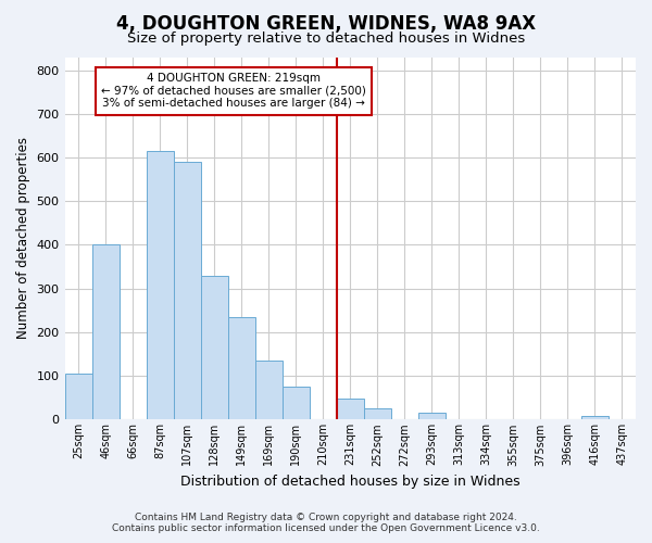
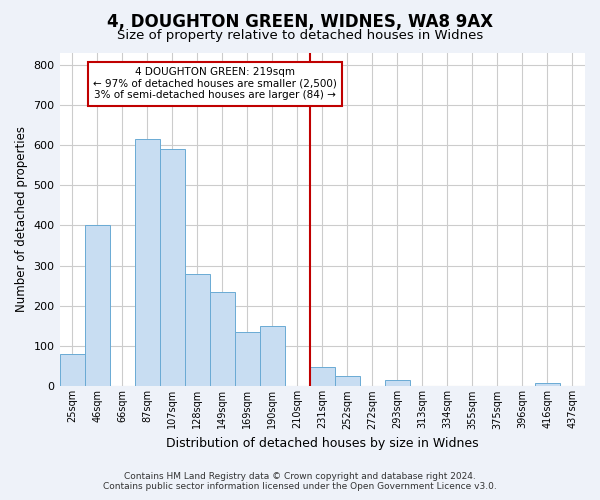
25sqm: 105 -> 80
128sqm: 330 -> 280
190sqm: 75 -> 150
